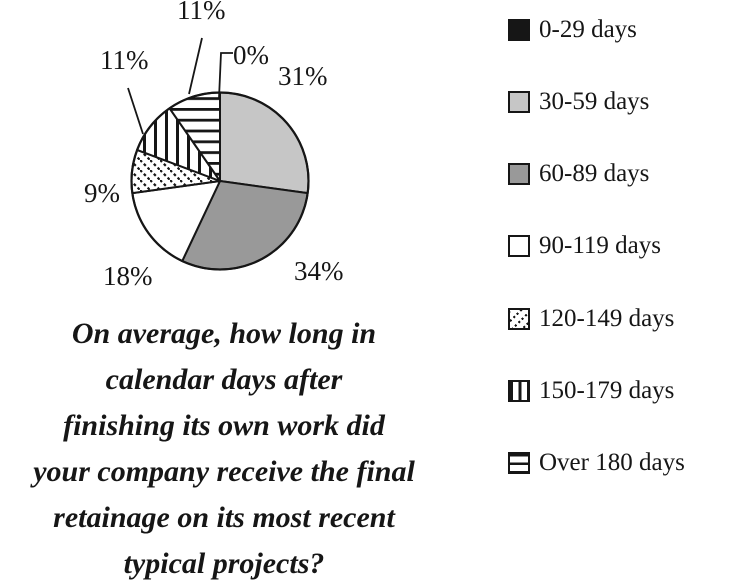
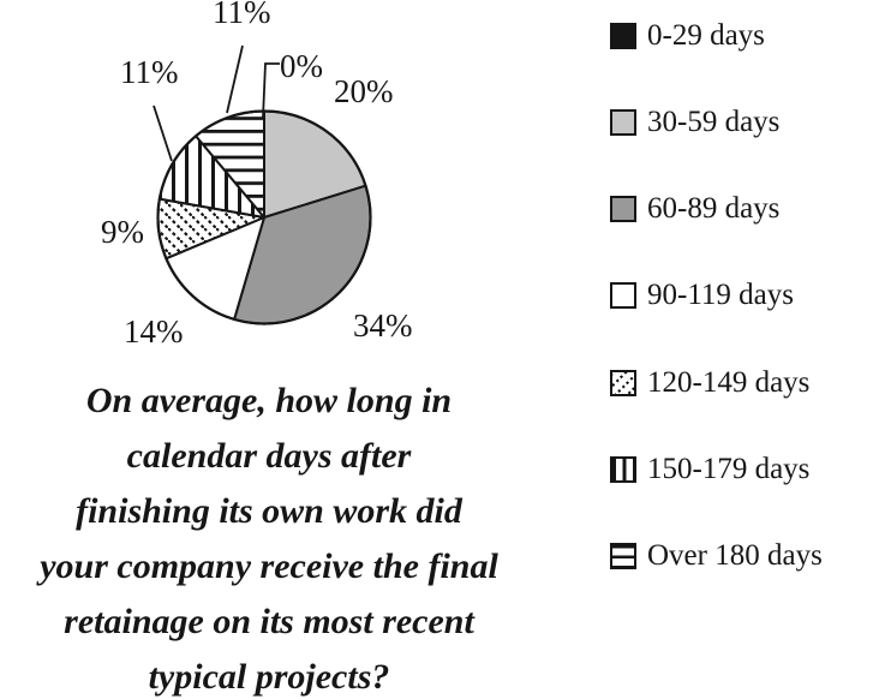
30-59 days: 31% -> 20%
90-119 days: 18% -> 14%
